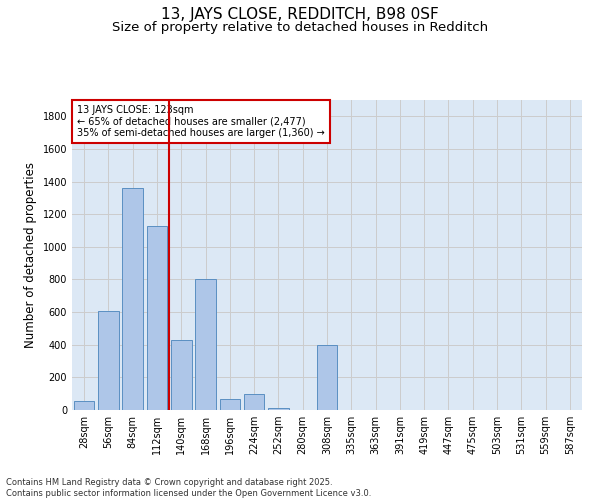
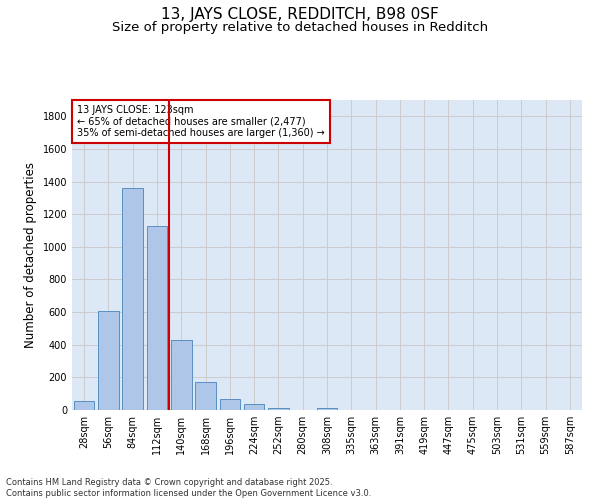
168sqm: 800 -> 170
224sqm: 100 -> 40
308sqm: 400 -> 10
